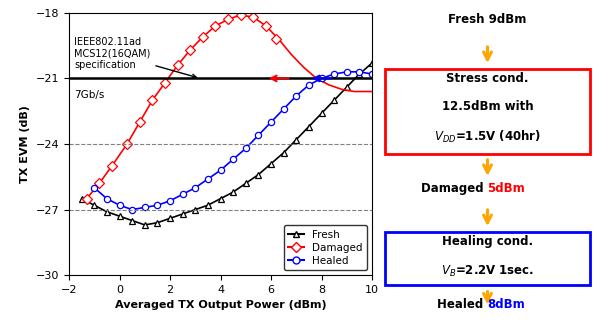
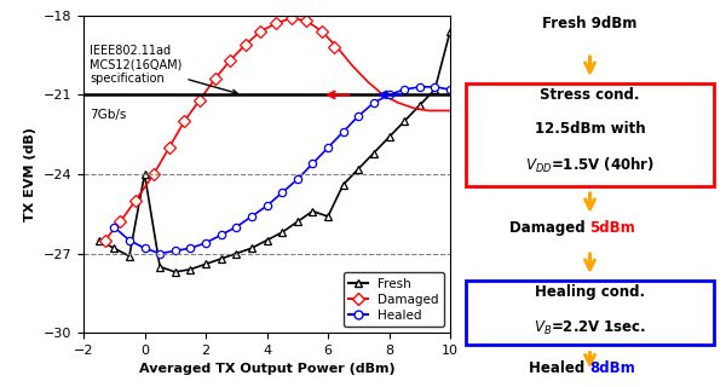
Fresh/0: -27.3 -> -24.0
Fresh/6: -24.9 -> -25.6
Fresh/10: -20.3 -> -18.6
